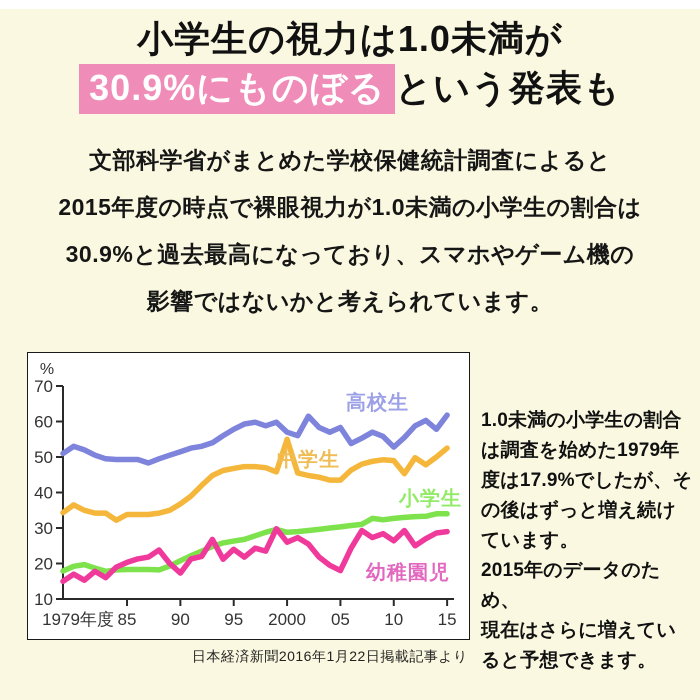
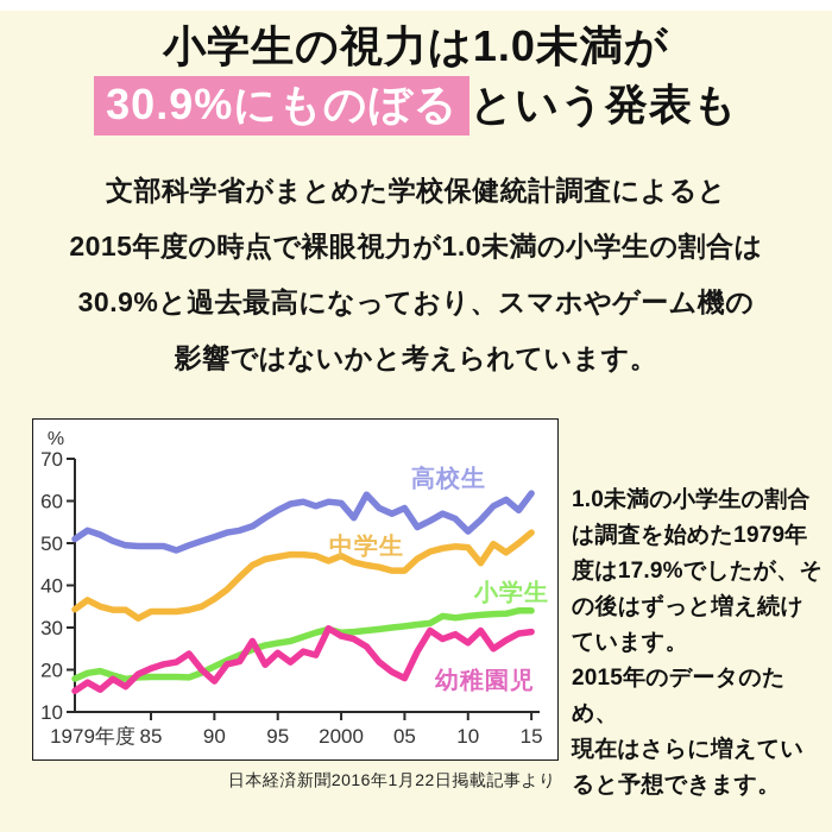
高校生/2000: 57 -> 60
中学生/2000: 55 -> 47
幼稚園児/2000: 26 -> 28
